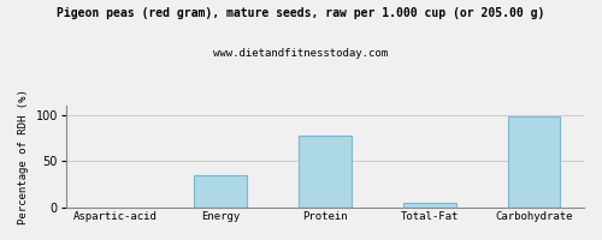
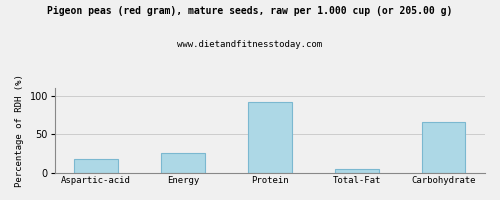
Aspartic-acid: 0 -> 18
Energy: 35 -> 26
Protein: 78 -> 92
Carbohydrate: 99 -> 66
